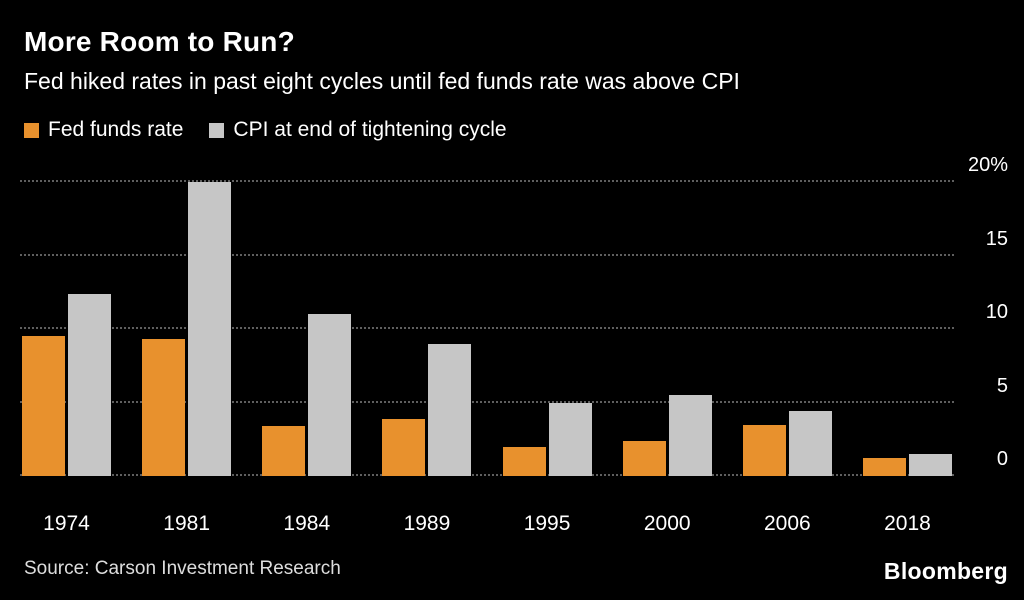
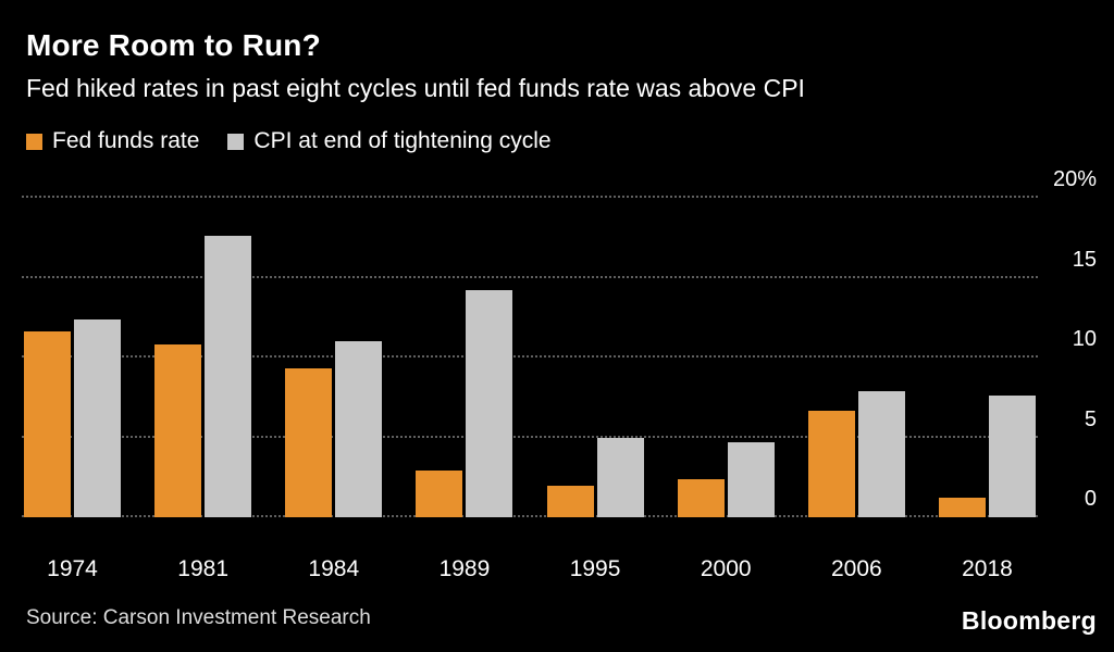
Fed funds rate/1974: 9.5% -> 11.6%
Fed funds rate/1981: 9.3% -> 10.8%
CPI at end of tightening cycle/1981: 20.0% -> 17.6%
Fed funds rate/1984: 3.4% -> 9.3%
Fed funds rate/1989: 3.9% -> 2.9%
CPI at end of tightening cycle/1989: 9.0% -> 14.2%
CPI at end of tightening cycle/2000: 5.5% -> 4.7%
Fed funds rate/2006: 3.5% -> 6.7%
CPI at end of tightening cycle/2006: 4.4% -> 7.9%
CPI at end of tightening cycle/2018: 1.5% -> 7.6%
